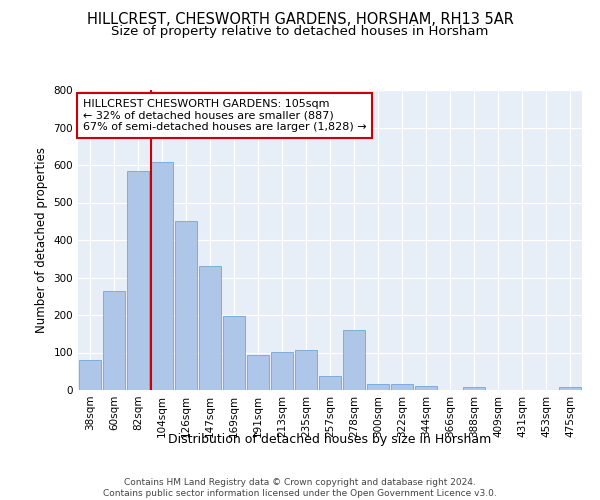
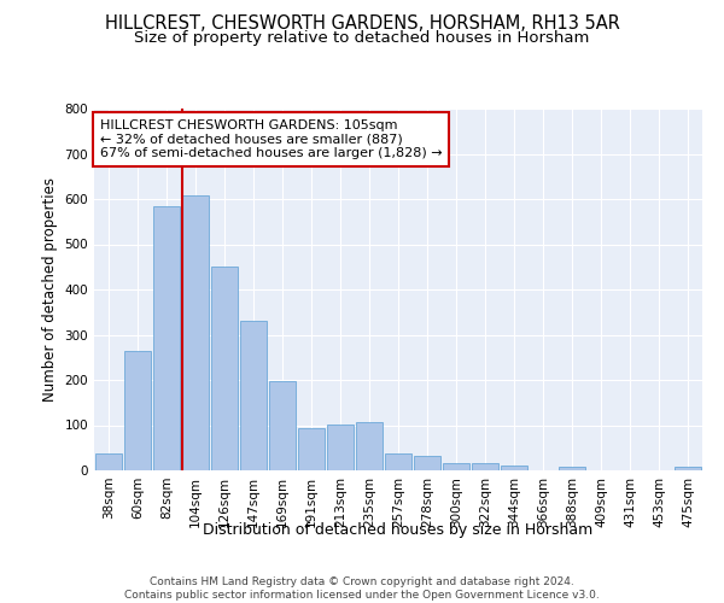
38sqm: 80 -> 38
278sqm: 160 -> 33
